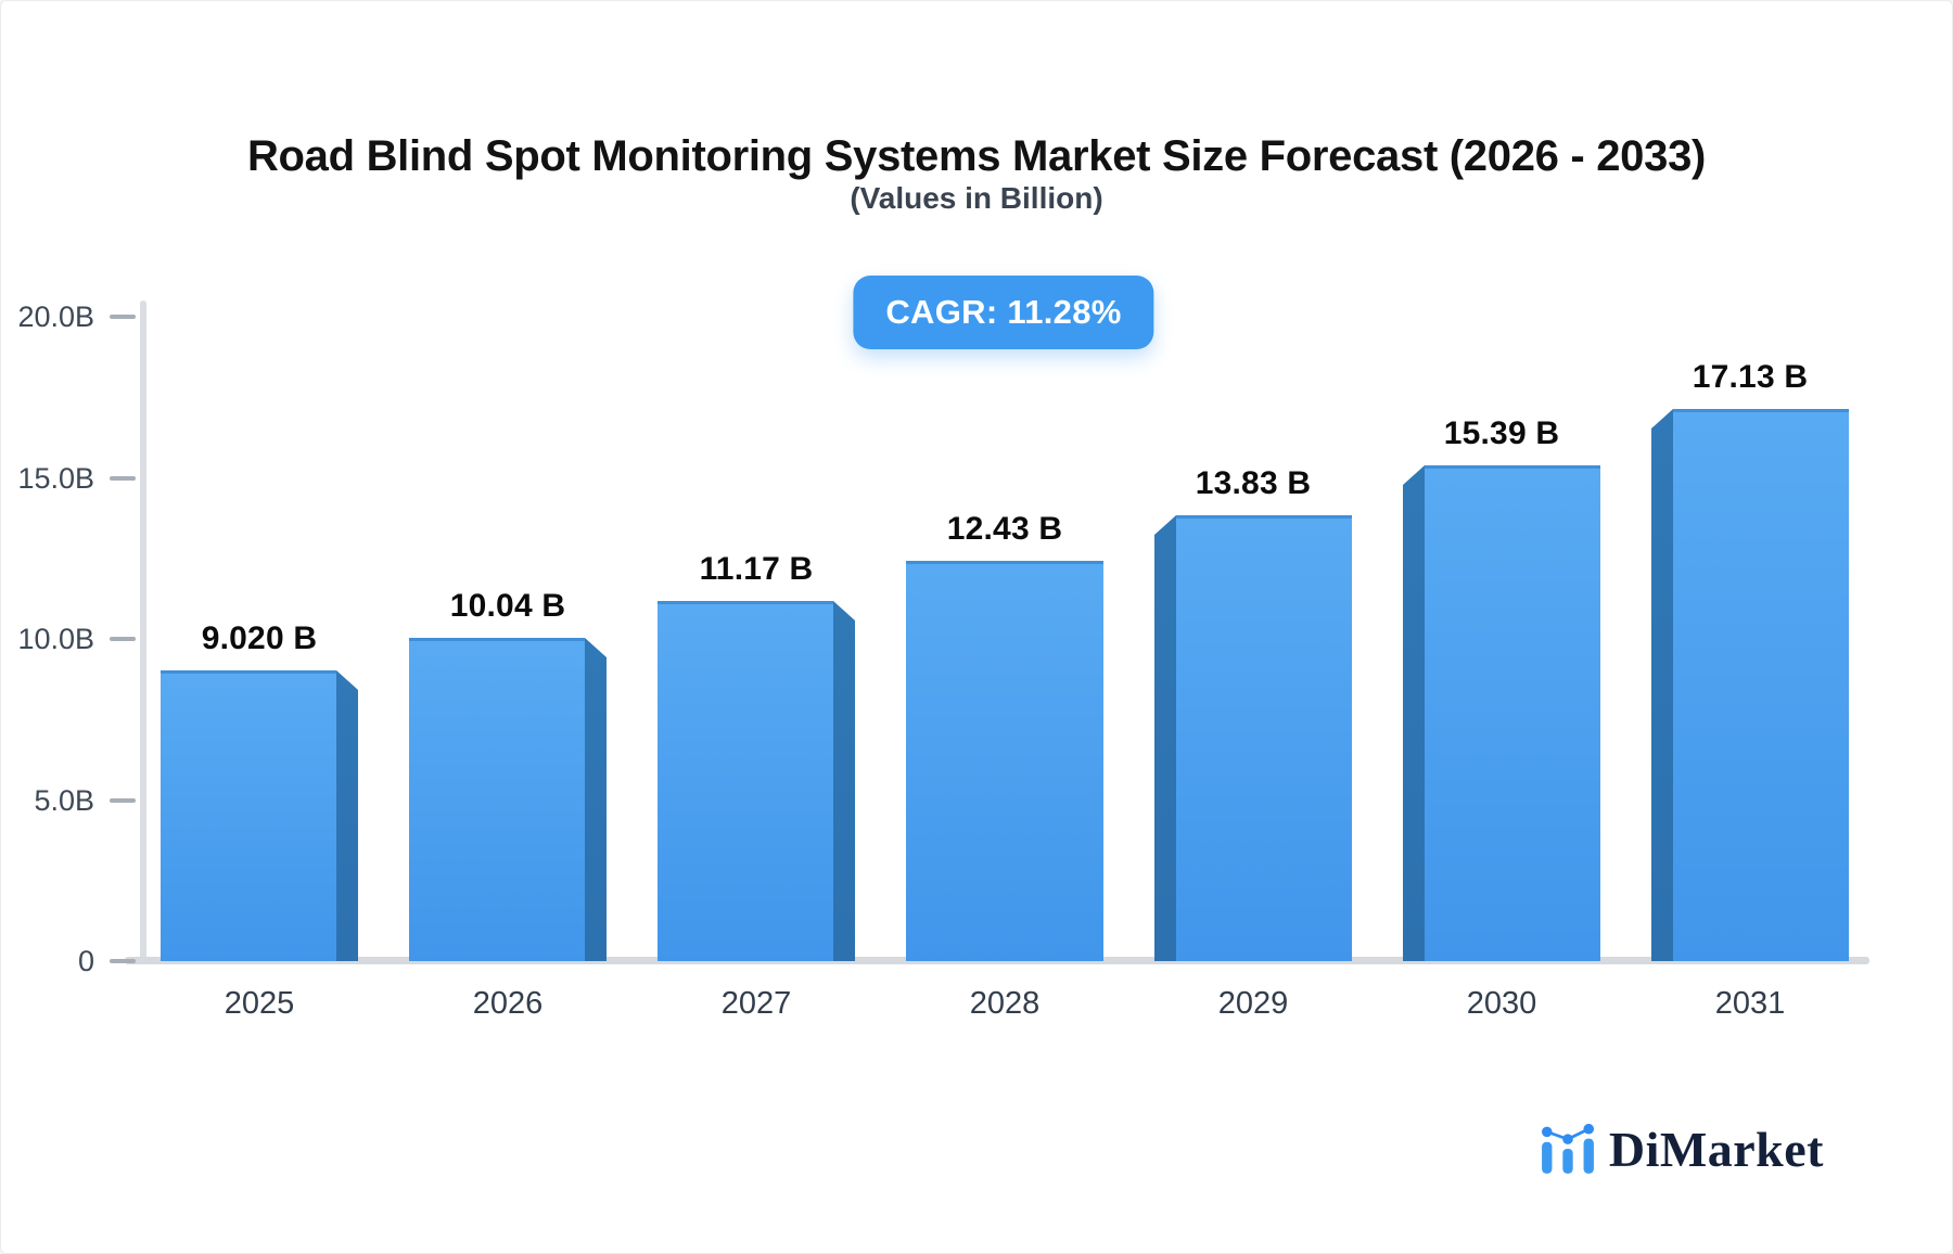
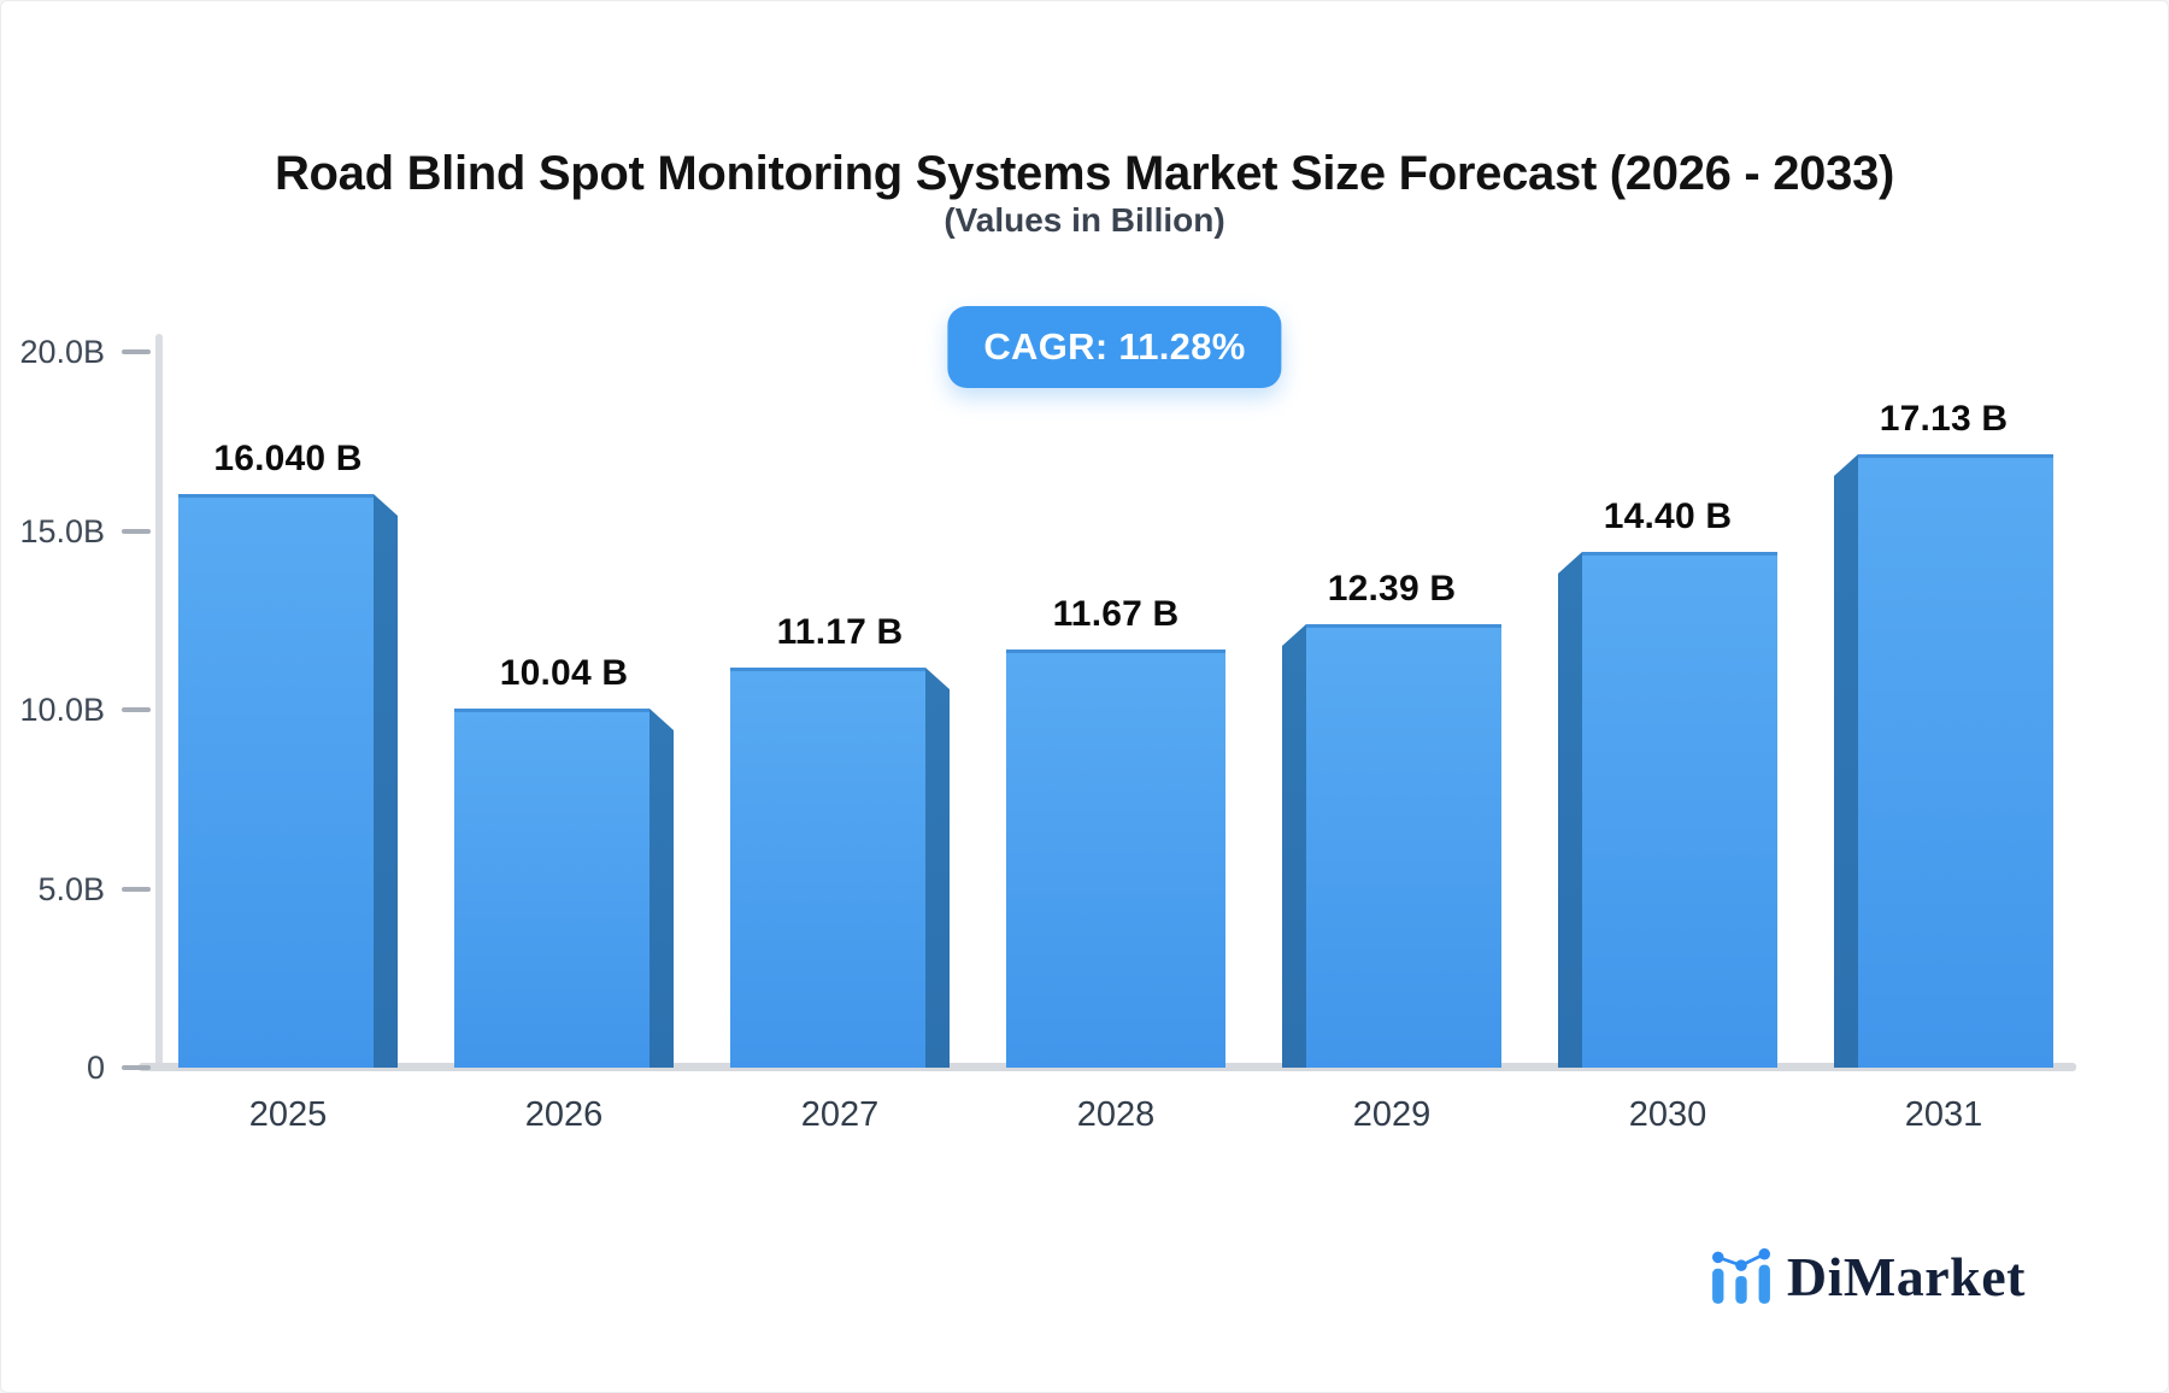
2025: 9.020 -> 16.040
2028: 12.43 -> 11.67
2029: 13.83 -> 12.39
2030: 15.39 -> 14.40
